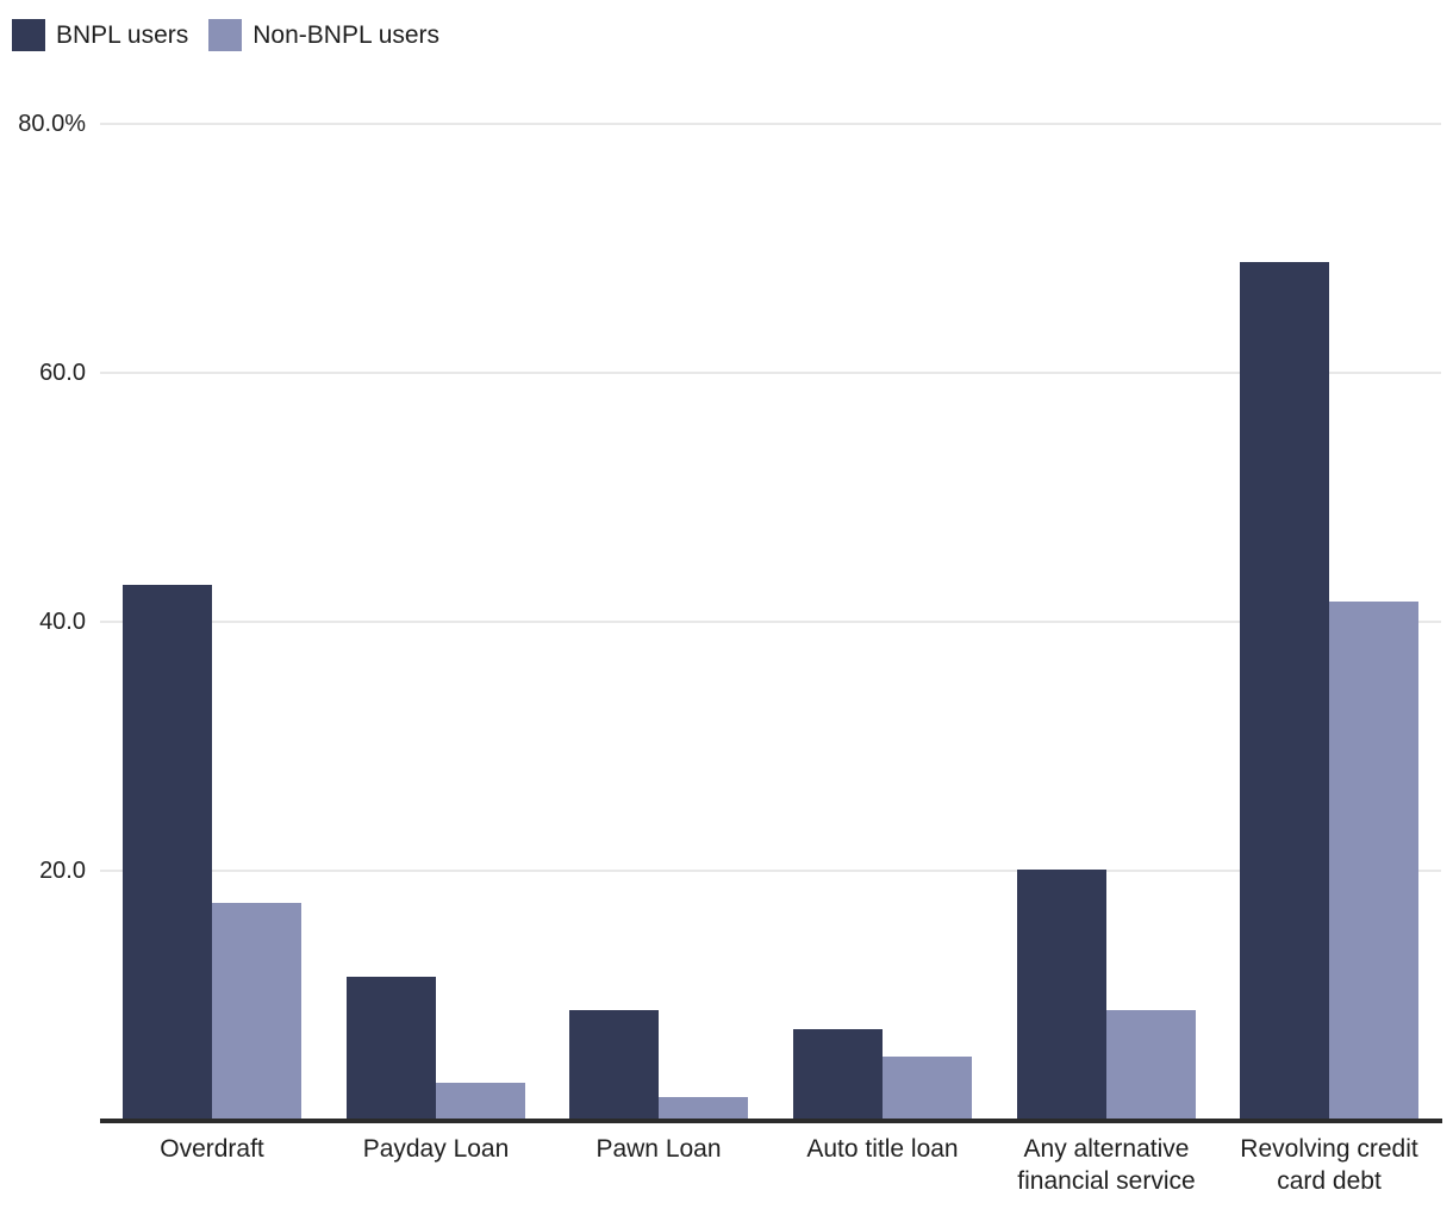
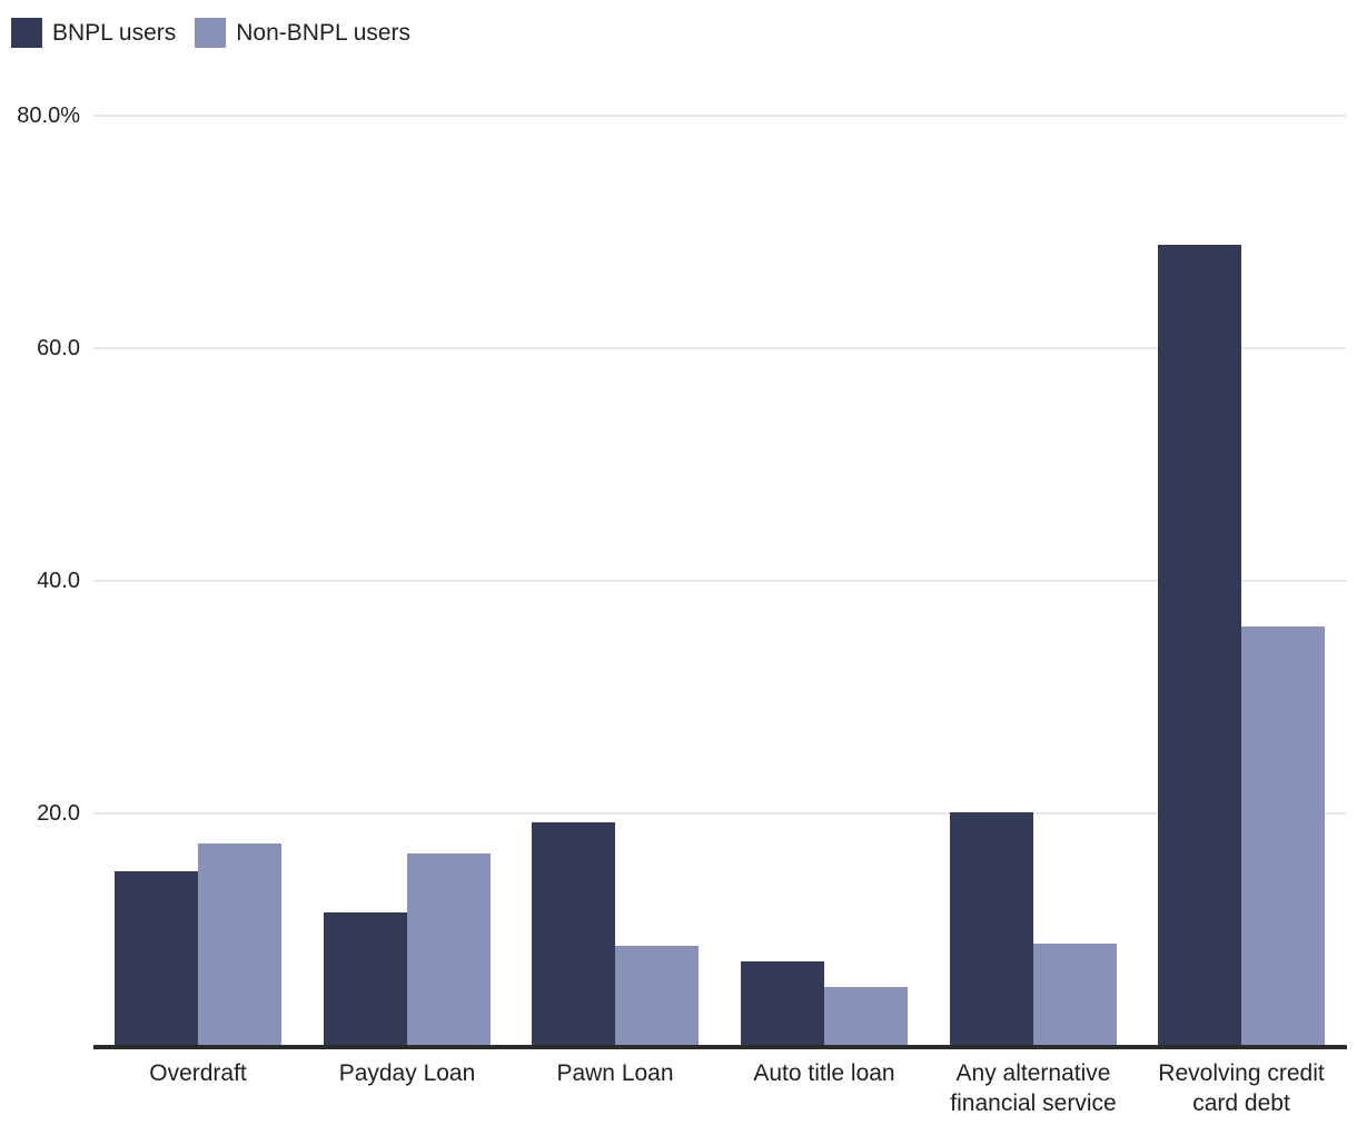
BNPL users/Overdraft: 43.0% -> 15.0%
Non-BNPL users/Payday Loan: 3.0% -> 16.6%
BNPL users/Pawn Loan: 8.8% -> 19.2%
Non-BNPL users/Pawn Loan: 1.8% -> 8.6%
Non-BNPL users/Revolving credit card debt: 41.6% -> 36.1%
